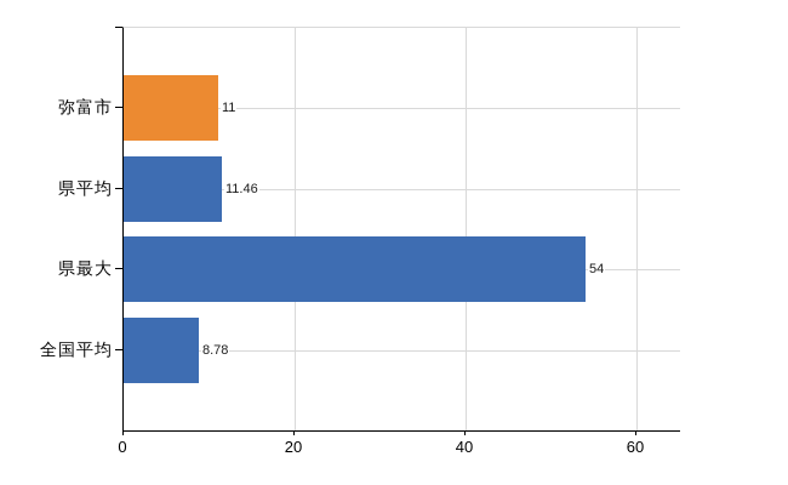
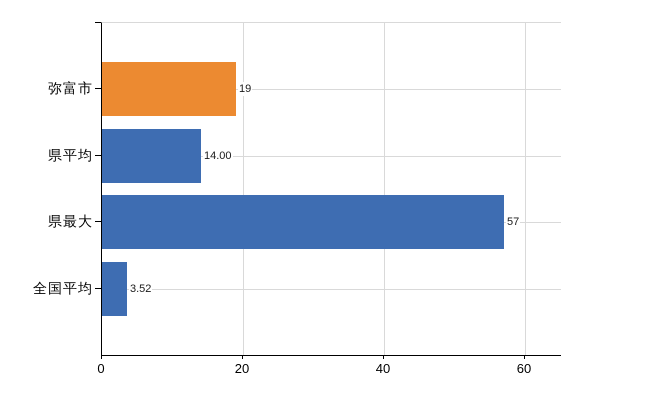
弥富市: 11 -> 19
県平均: 11.46 -> 14.00
県最大: 54 -> 57
全国平均: 8.78 -> 3.52
